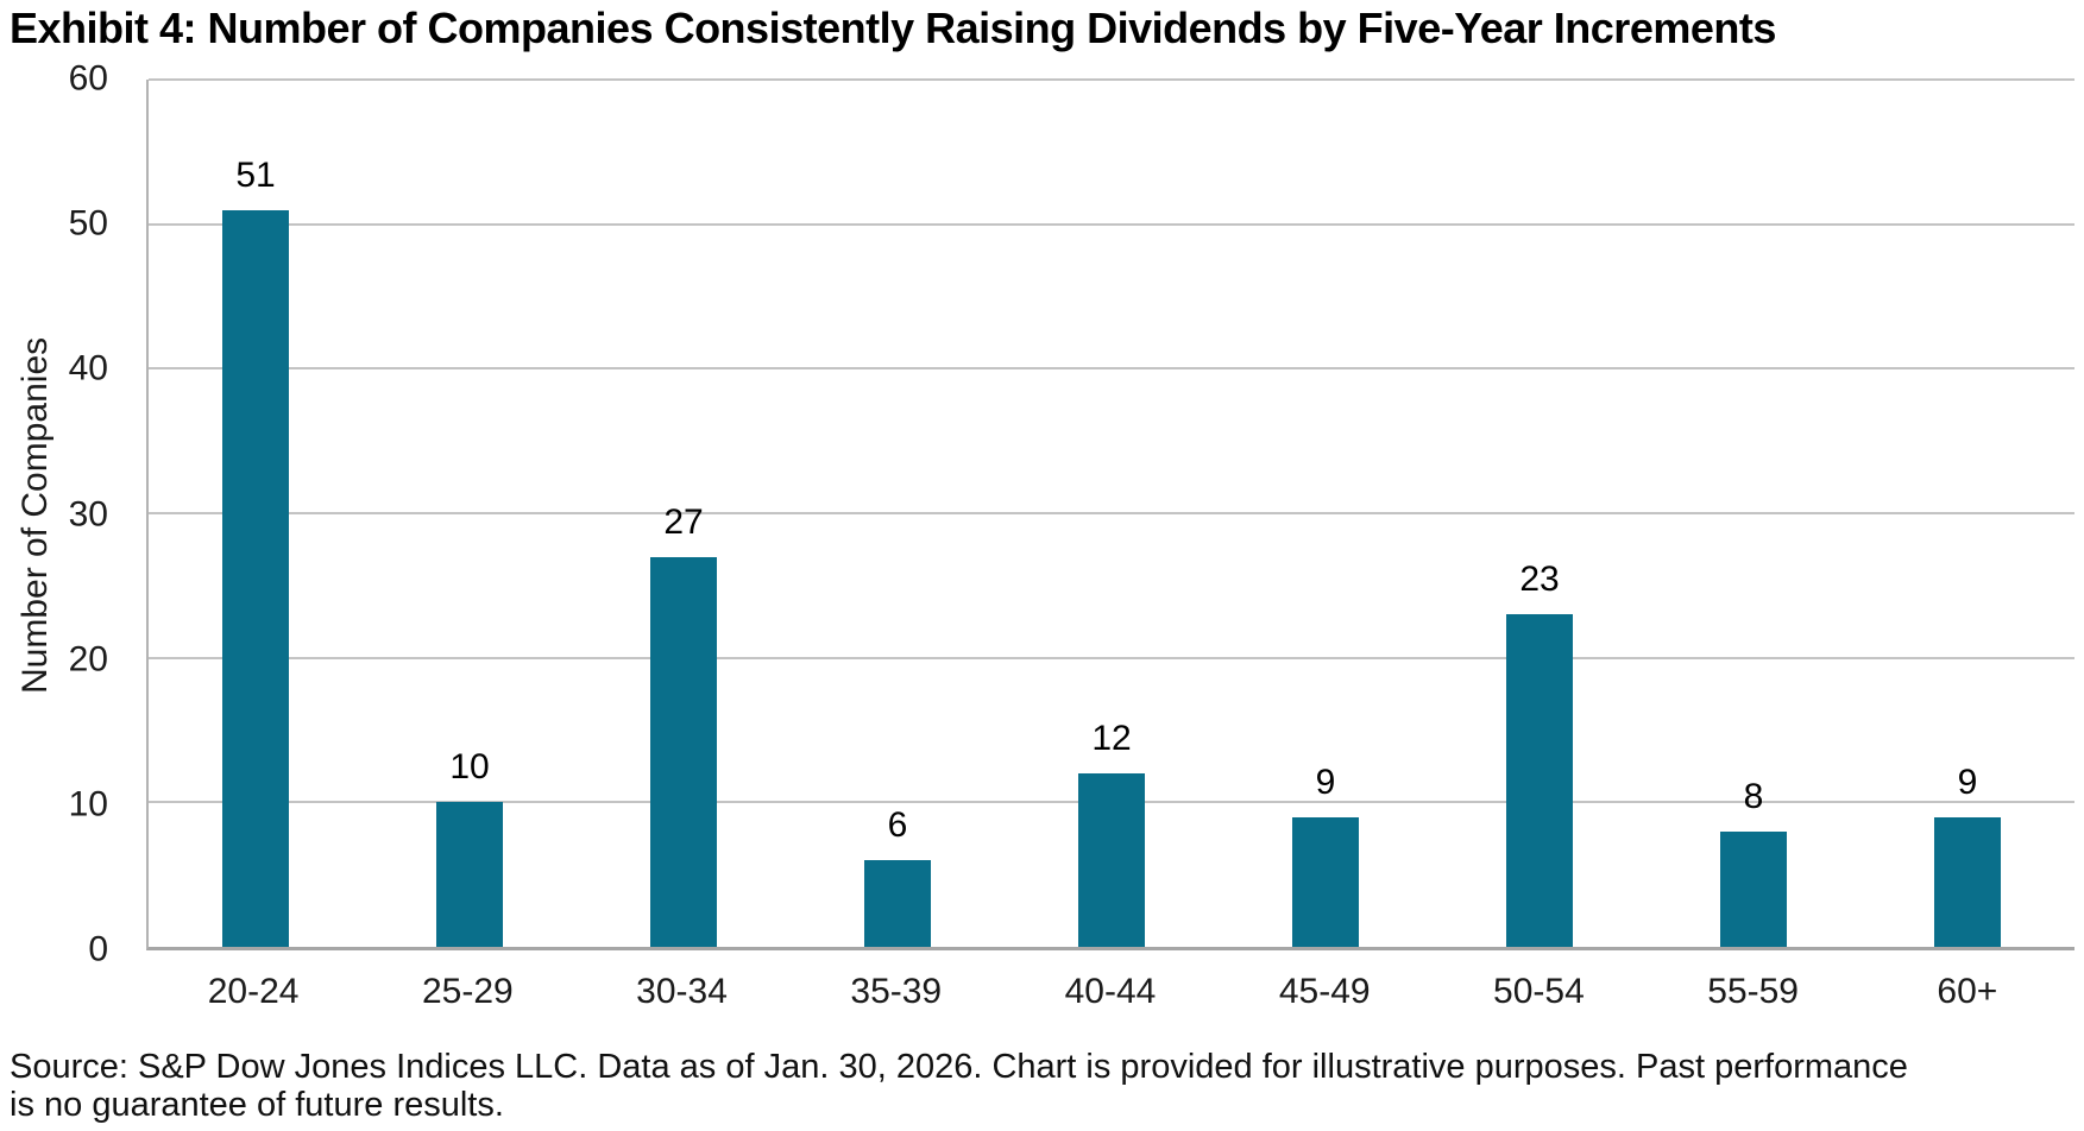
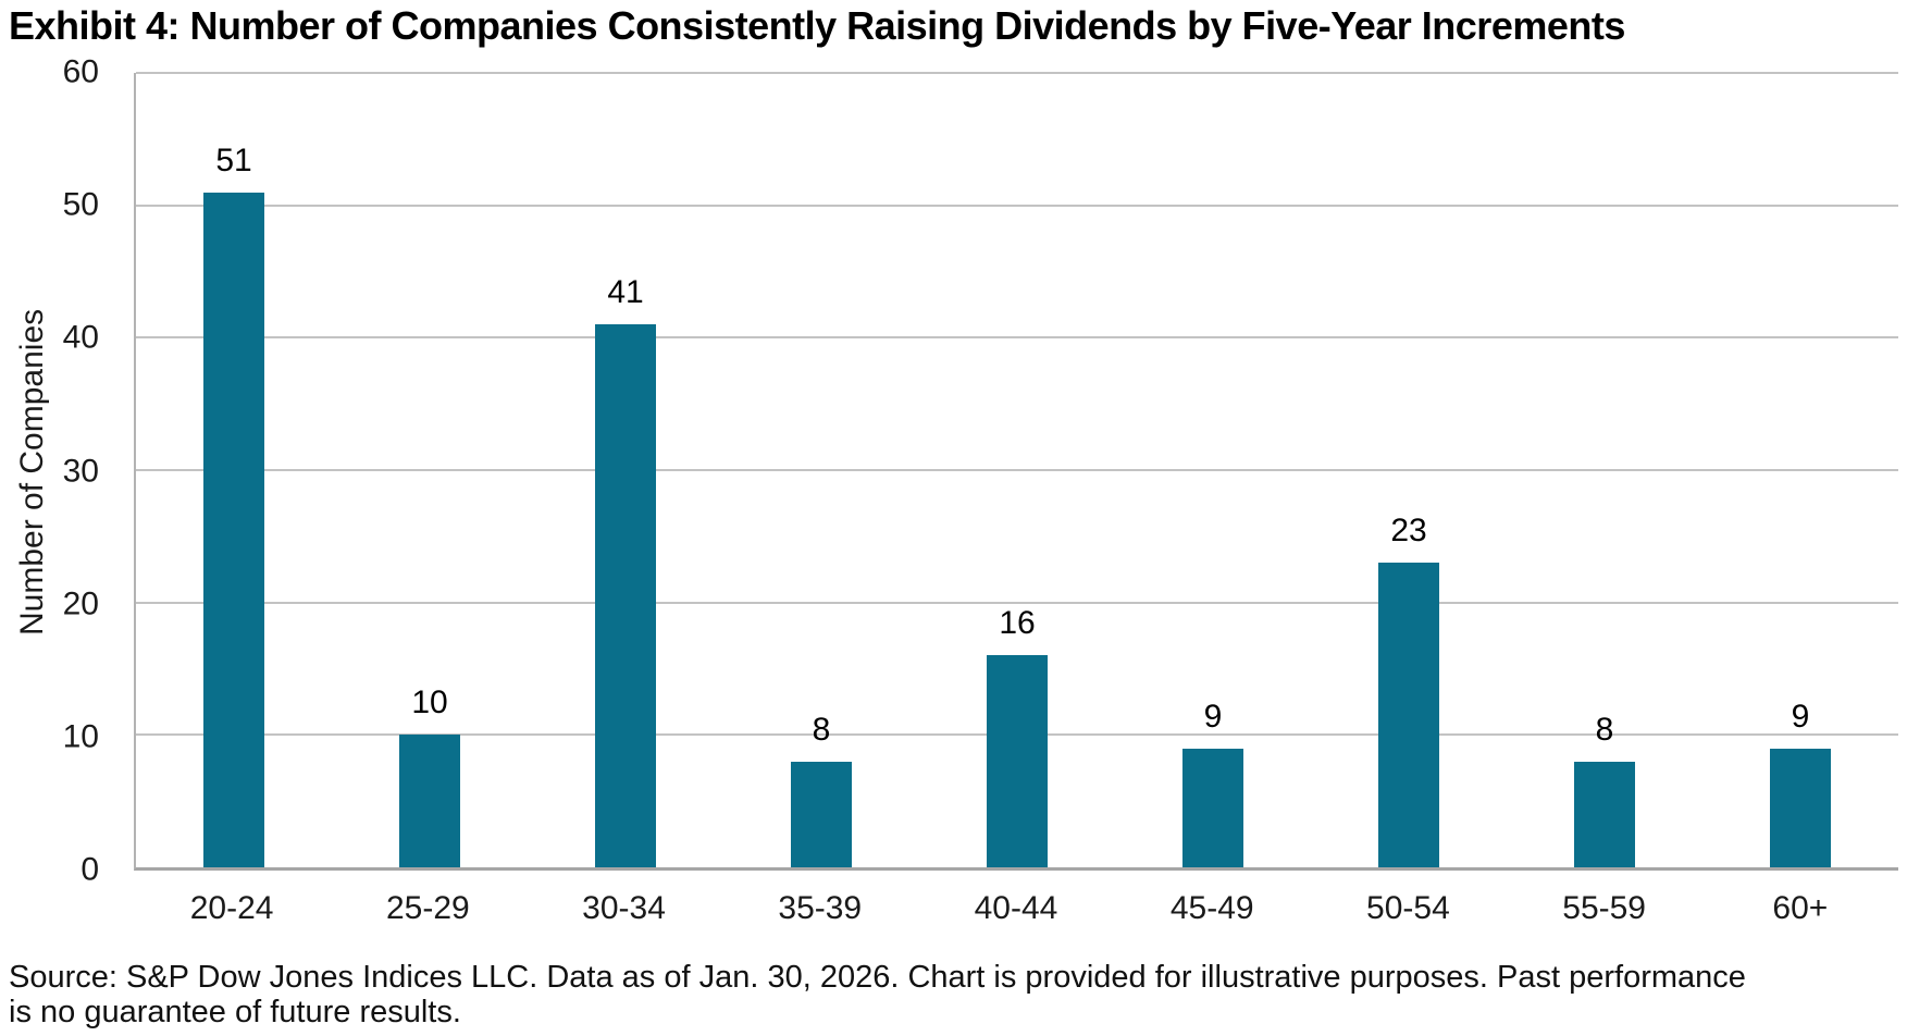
30-34: 27 -> 41
35-39: 6 -> 8
40-44: 12 -> 16
